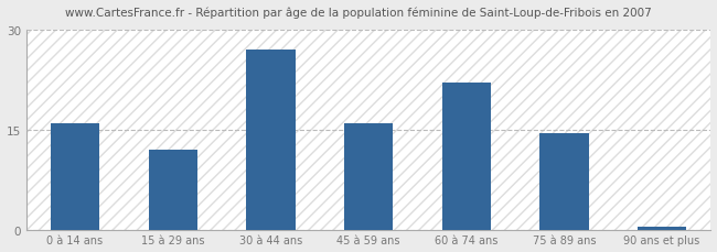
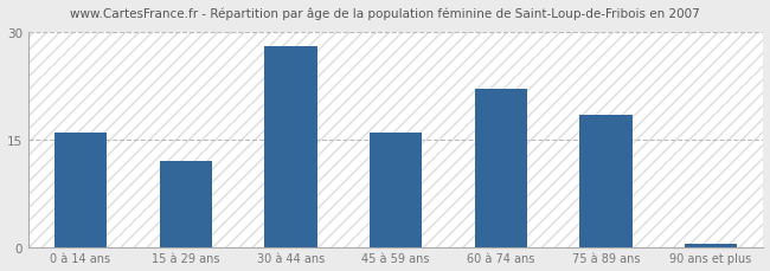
30 à 44 ans: 27.0 -> 28.0
75 à 89 ans: 14.5 -> 18.4
